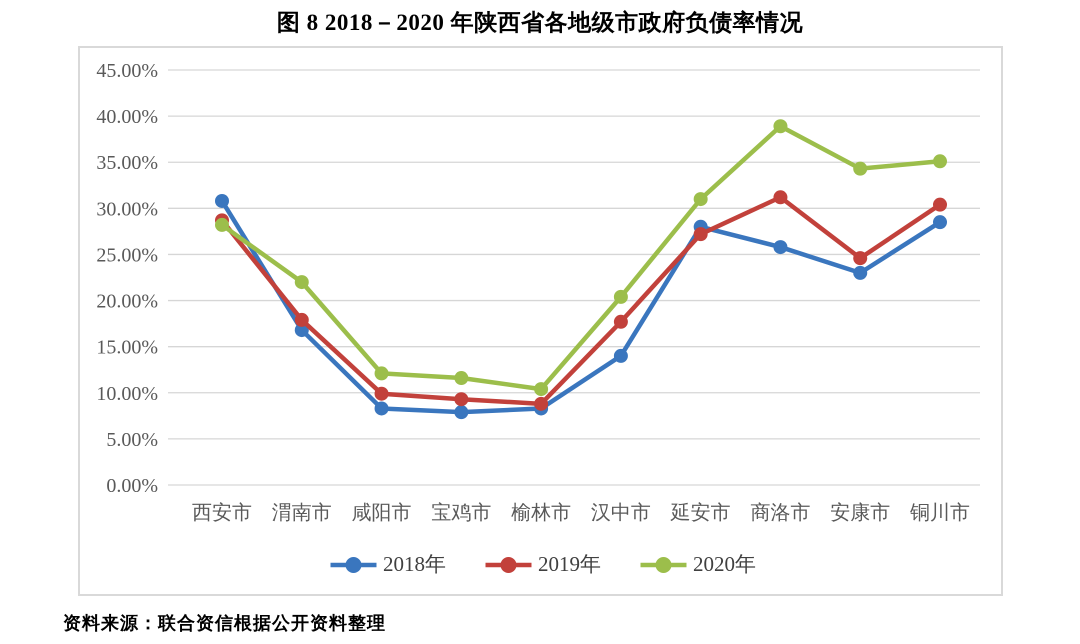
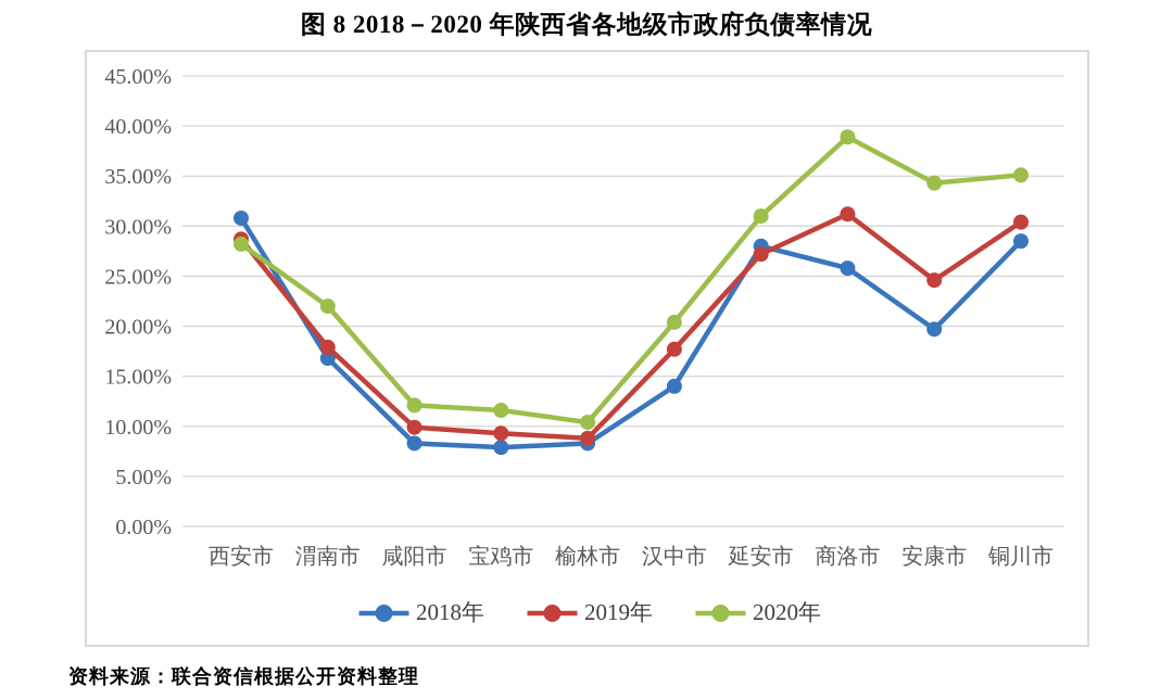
2018年/安康市: 23% -> 20%
